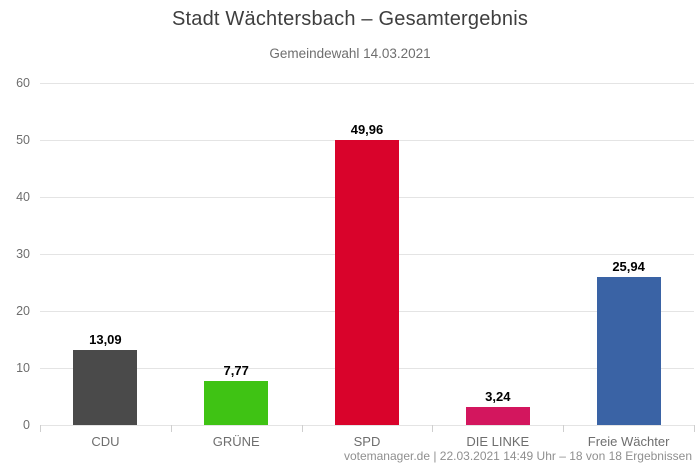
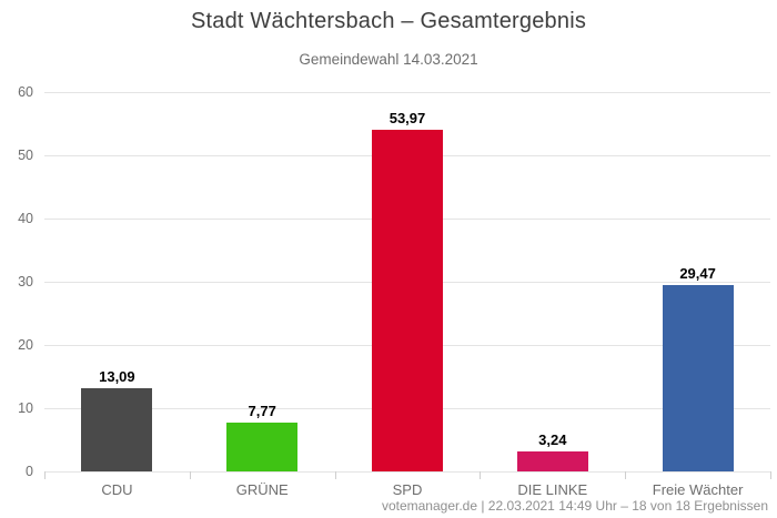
SPD: 49,96 -> 53,97
Freie Wächter: 25,94 -> 29,47
